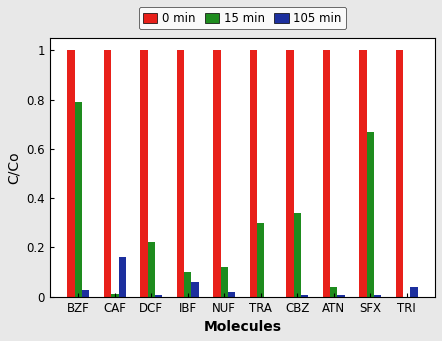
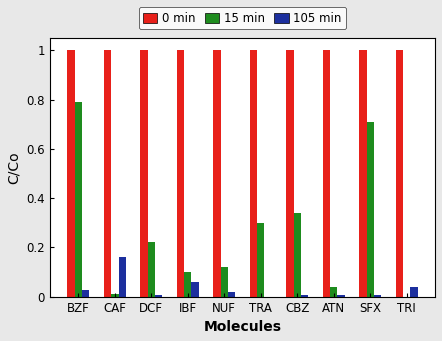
15 min/SFX: 0.67 -> 0.71
